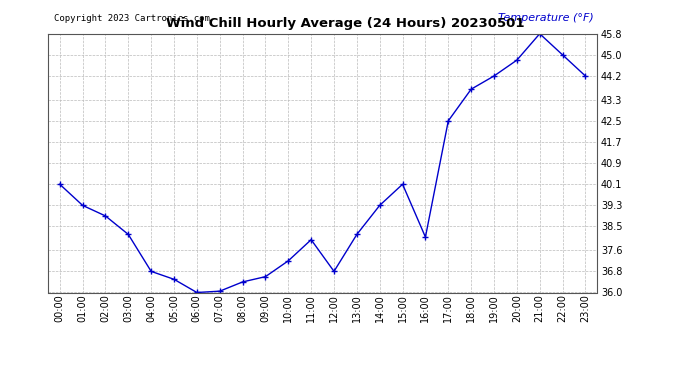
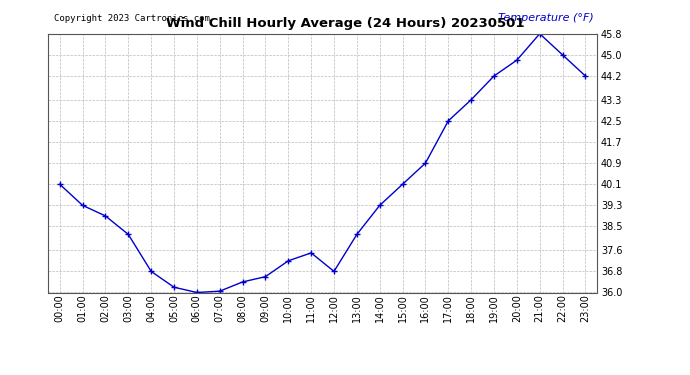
05:00: 36.50 -> 36.20
11:00: 38.00 -> 37.50
16:00: 38.10 -> 40.90
18:00: 43.70 -> 43.30
